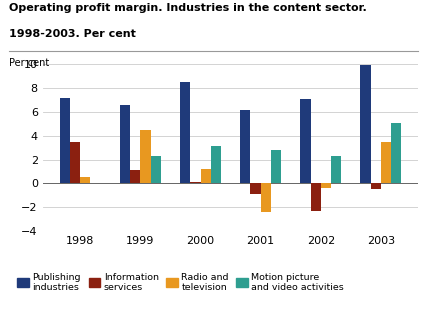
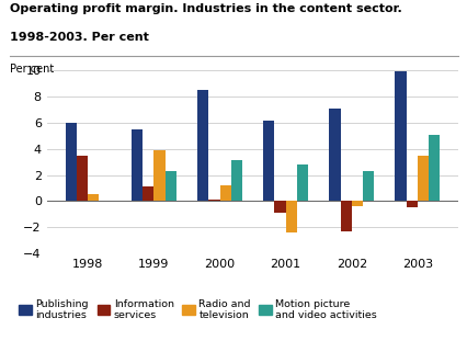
Publishing industries/1998: 7.2 -> 6.0
Publishing industries/1999: 6.6 -> 5.5
Radio and television/1999: 4.5 -> 3.9
